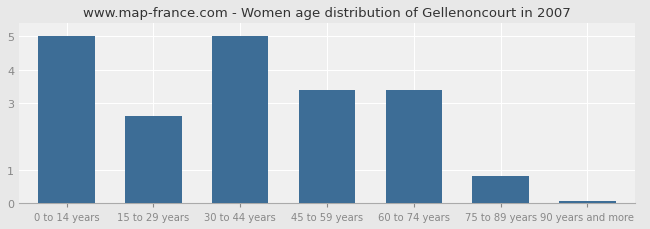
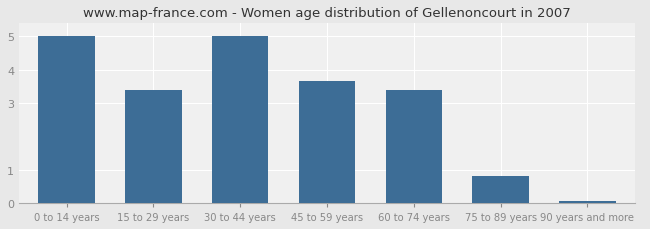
15 to 29 years: 2.60 -> 3.40
45 to 59 years: 3.40 -> 3.65
